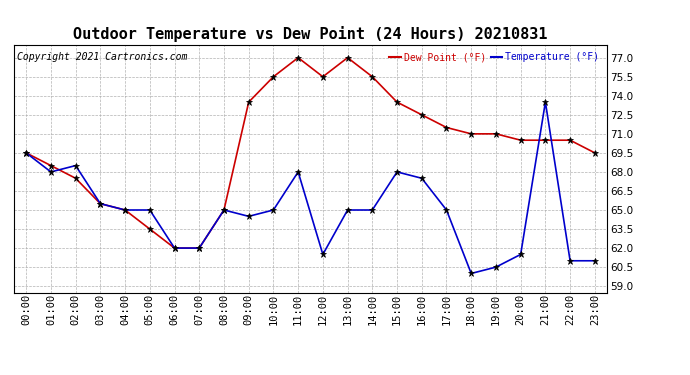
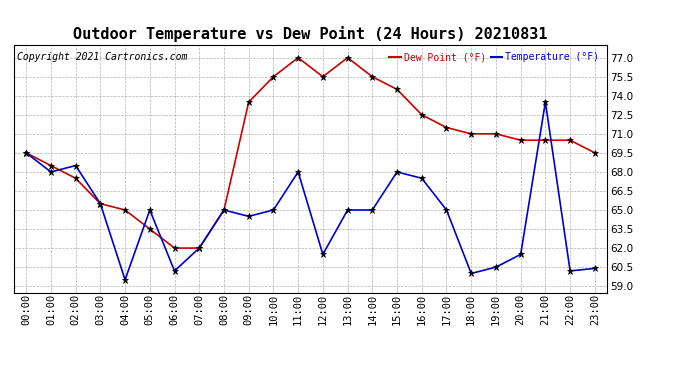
Temperature (°F)/04:00: 65.0 -> 59.5
Temperature (°F)/06:00: 62.0 -> 60.2
Dew Point (°F)/15:00: 73.5 -> 74.5
Temperature (°F)/22:00: 61.0 -> 60.2
Temperature (°F)/23:00: 61.0 -> 60.4
